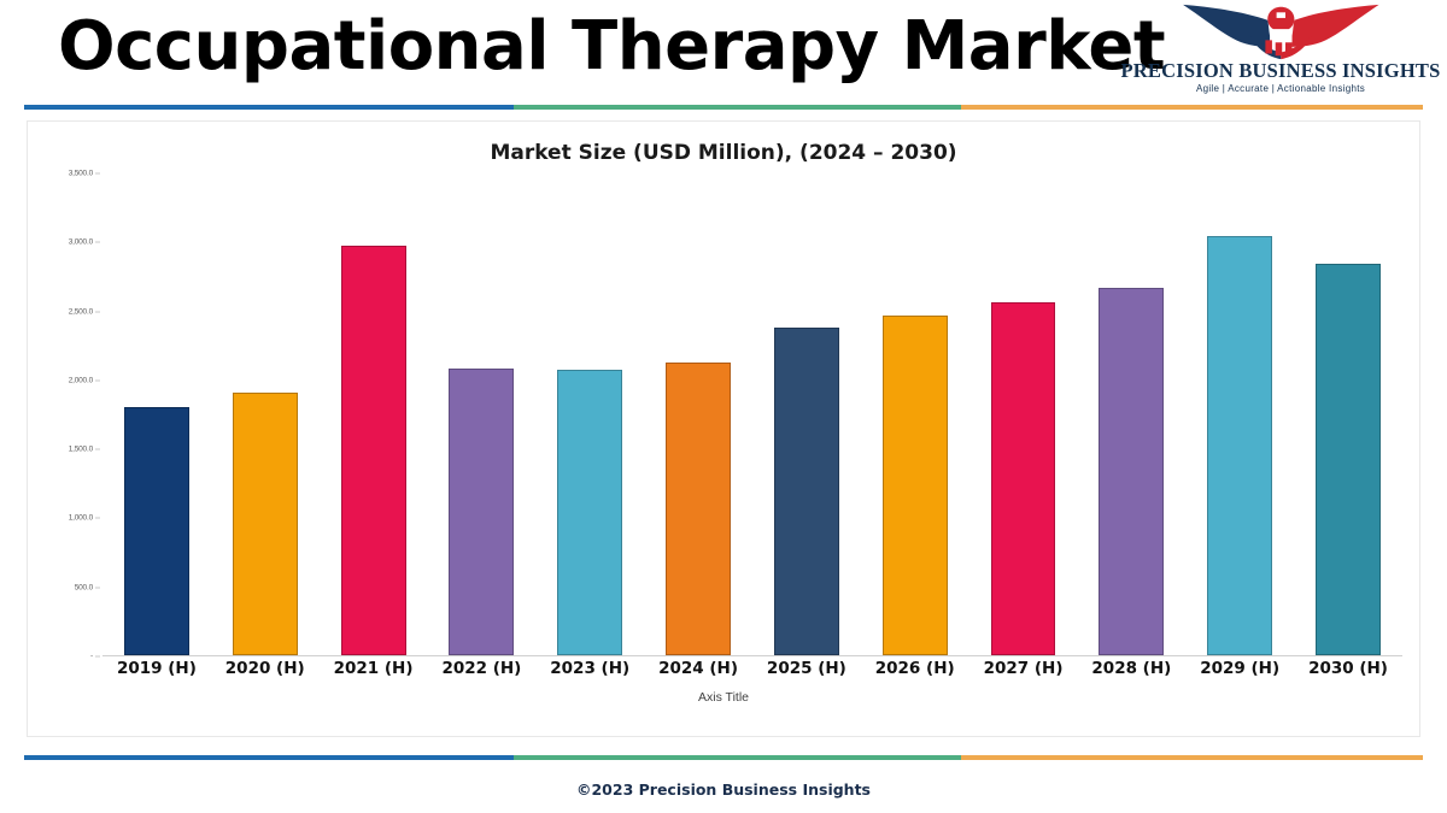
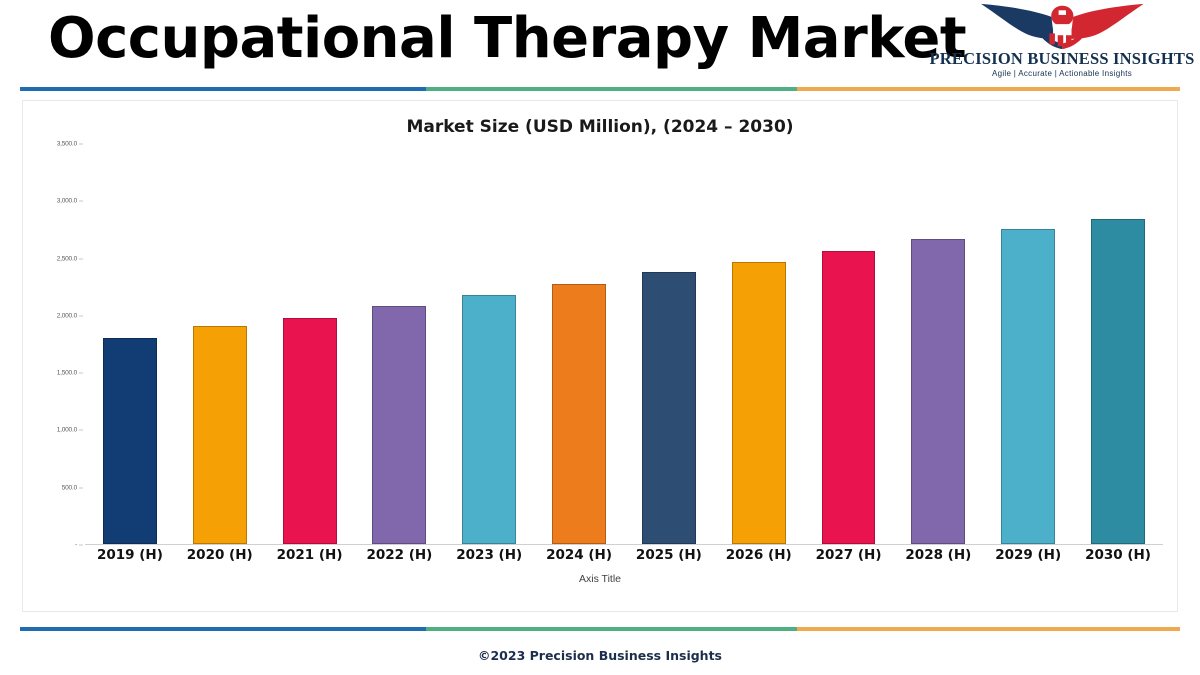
2021 (H): 2970 -> 1980
2023 (H): 2070 -> 2180
2024 (H): 2120 -> 2270
2029 (H): 3040 -> 2750
